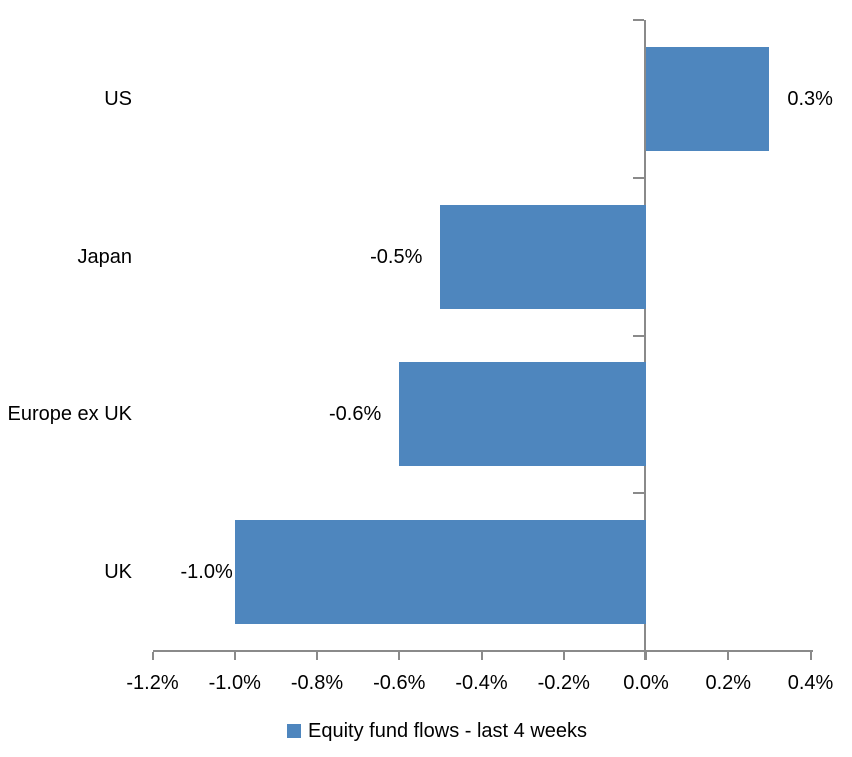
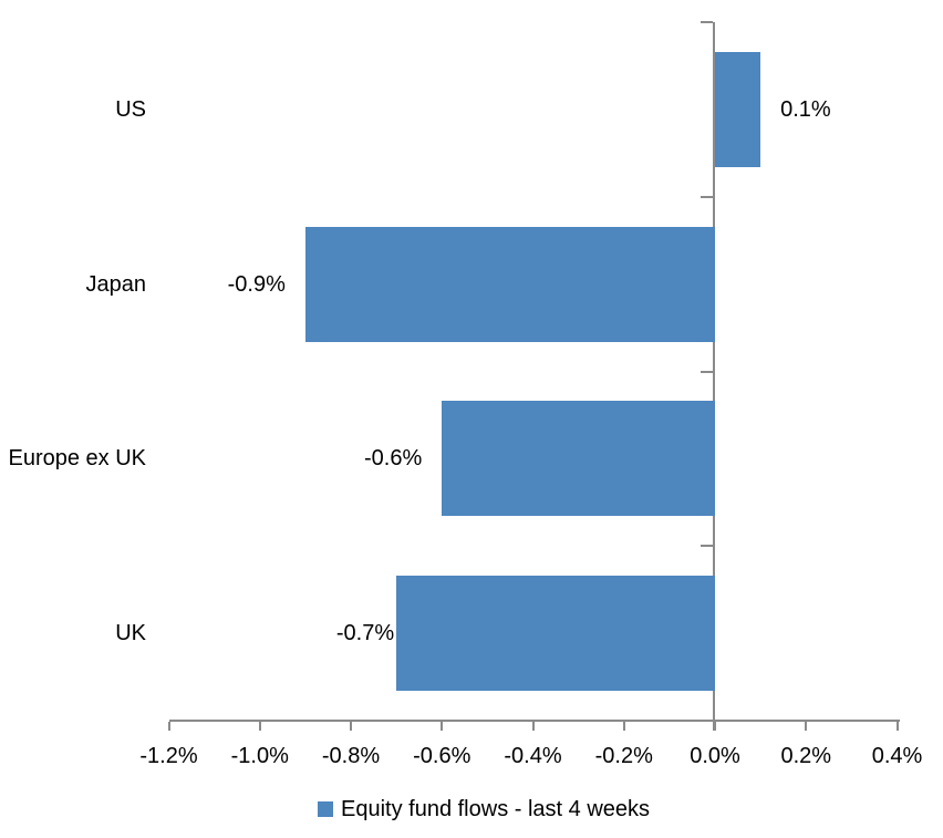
US: 0.3% -> 0.1%
Japan: -0.5% -> -0.9%
UK: -1.0% -> -0.7%
